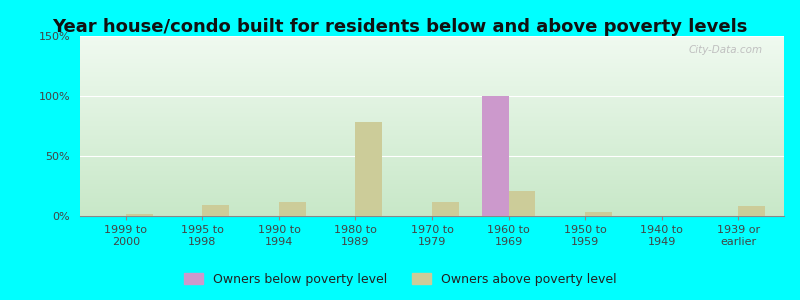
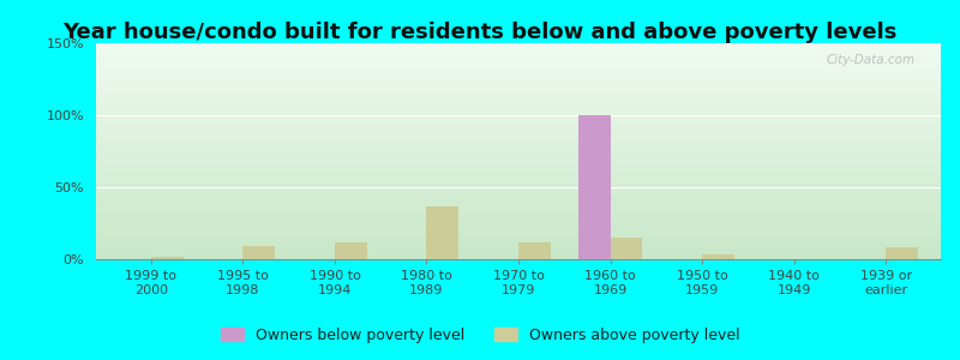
Owners above poverty level/1980 to 1989: 78% -> 37%
Owners above poverty level/1960 to 1969: 21% -> 15%
